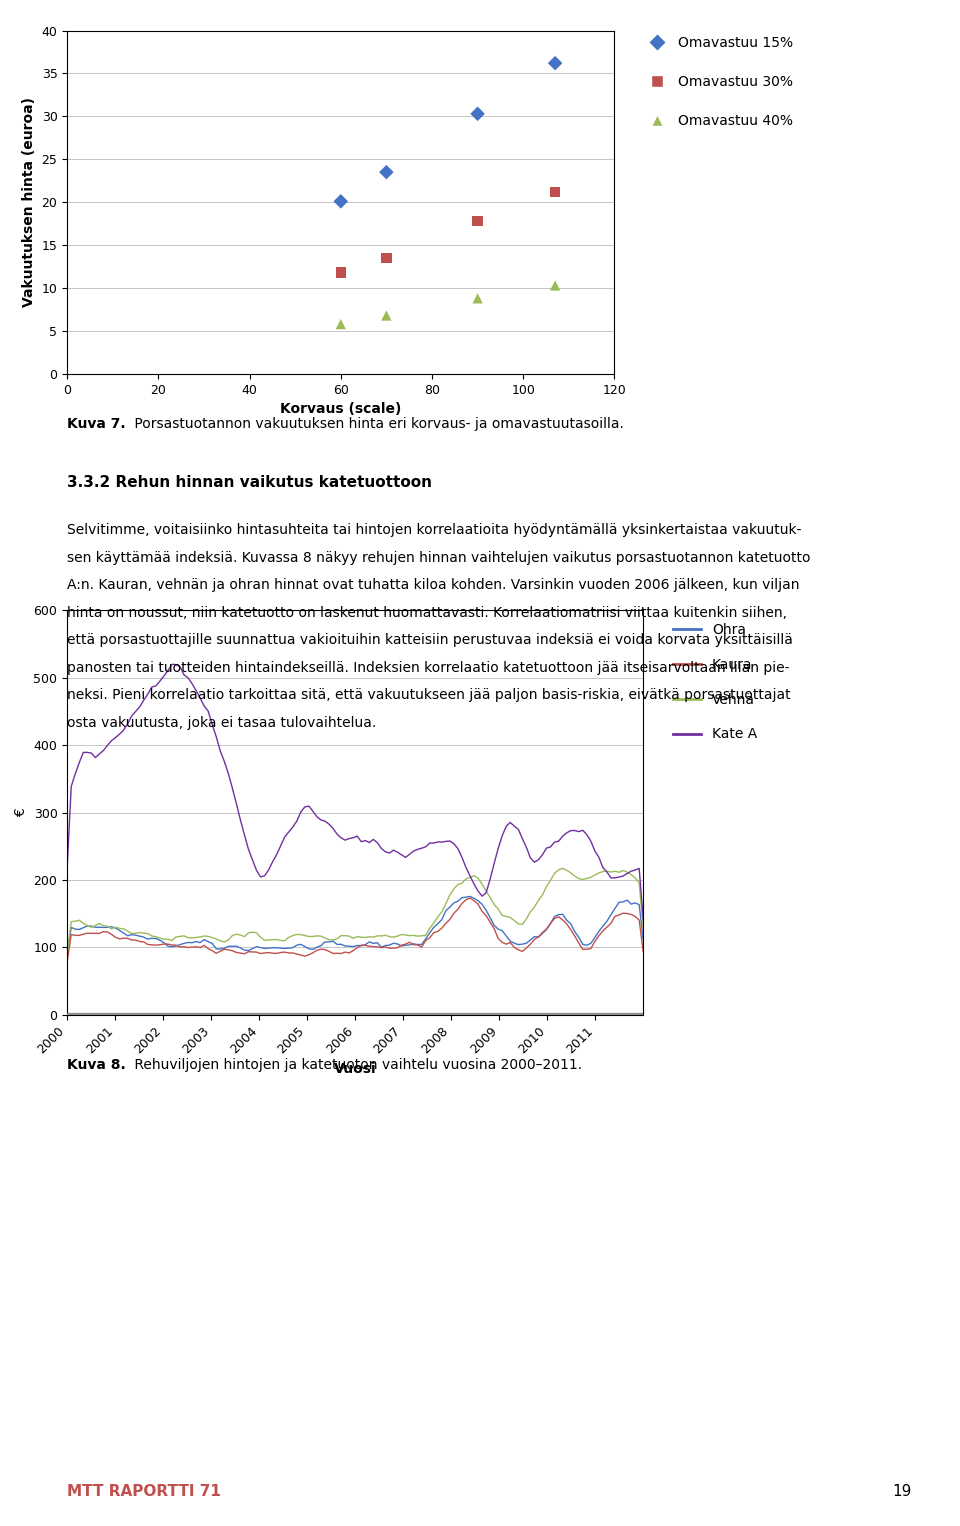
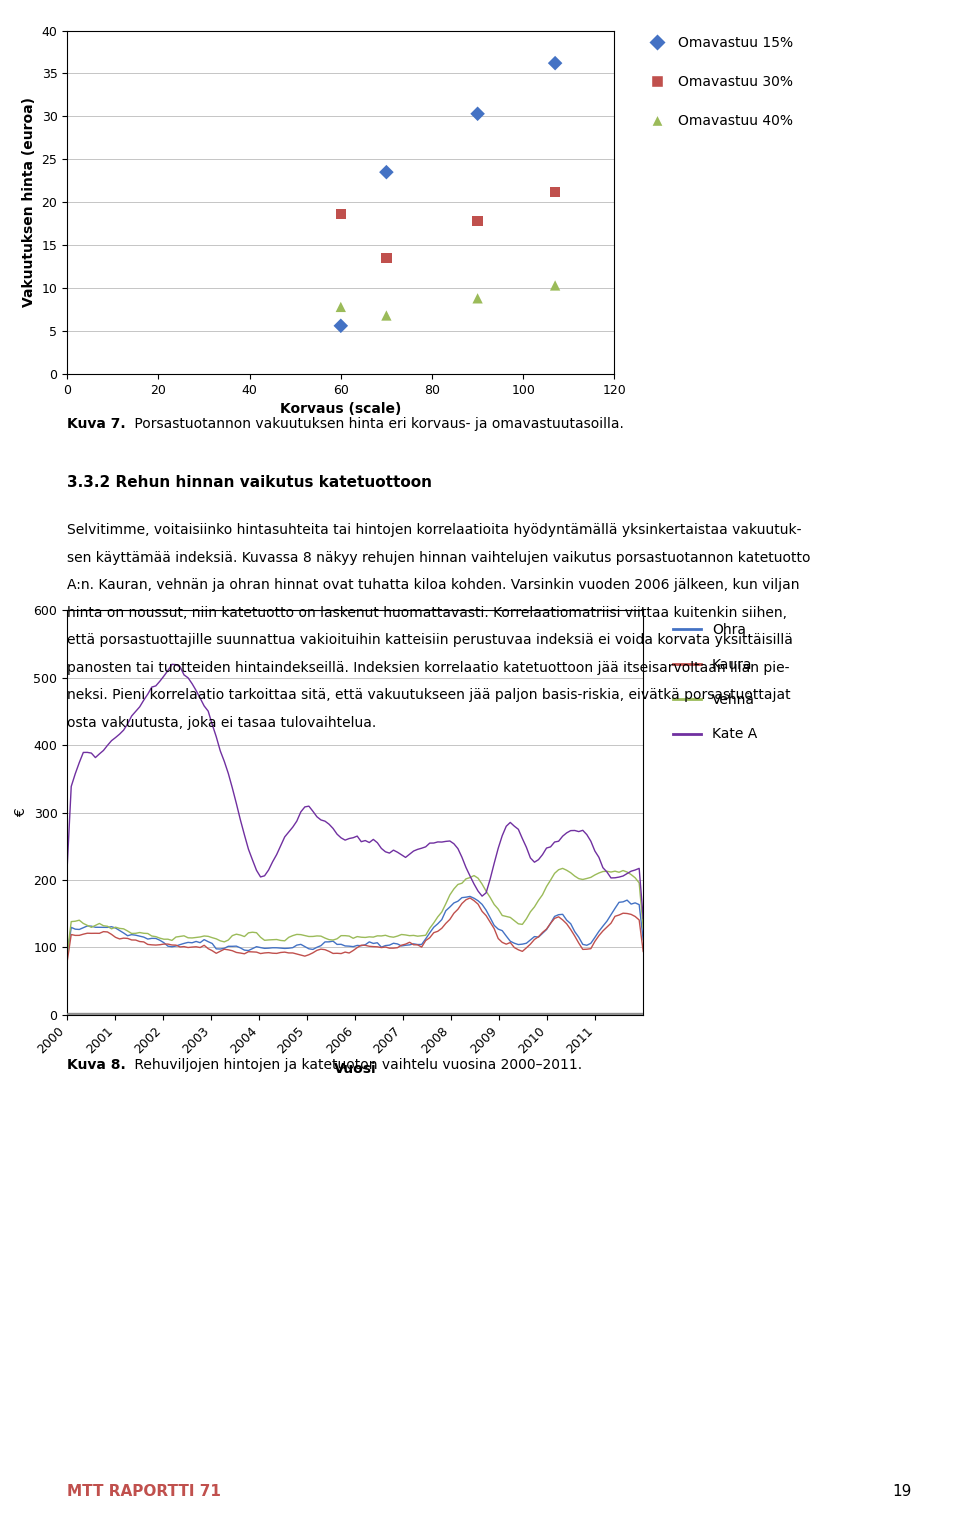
Omavastuu 15%/60: 20.1 -> 5.6
Omavastuu 30%/60: 11.8 -> 18.6
Omavastuu 40%/60: 5.8 -> 7.8
